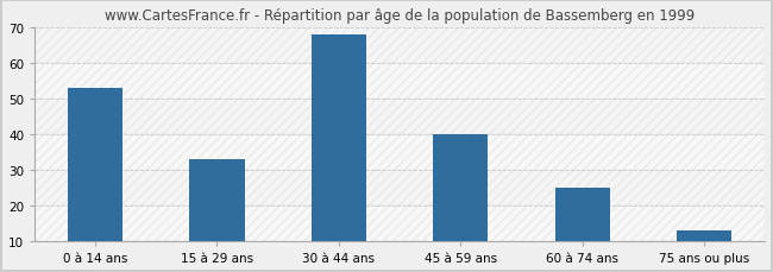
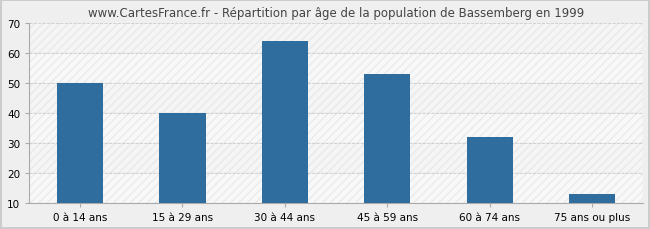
0 à 14 ans: 53 -> 50
15 à 29 ans: 33 -> 40
30 à 44 ans: 68 -> 64
45 à 59 ans: 40 -> 53
60 à 74 ans: 25 -> 32
